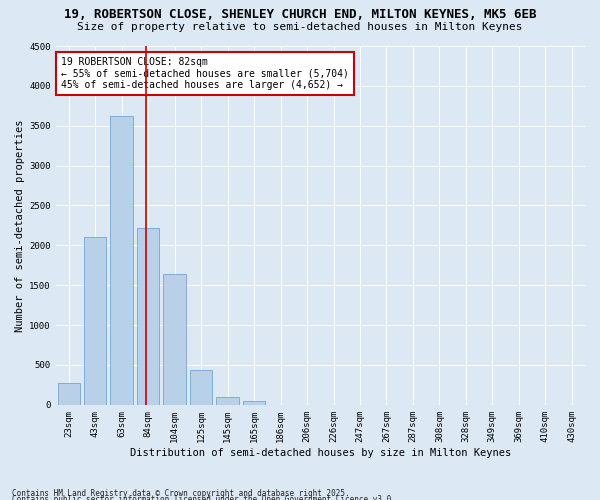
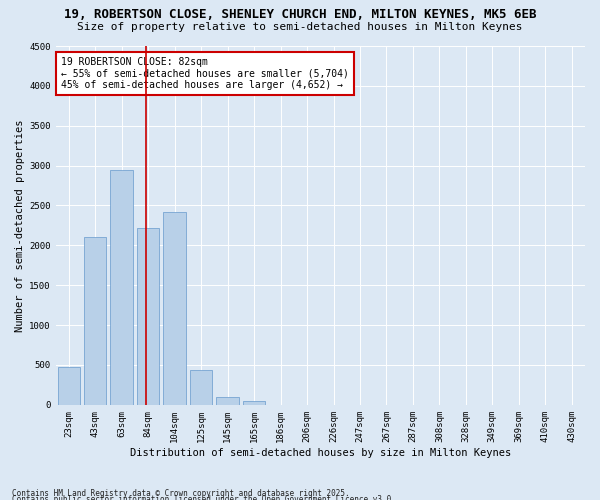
23sqm: 280 -> 480
63sqm: 3620 -> 2940
104sqm: 1640 -> 2420
